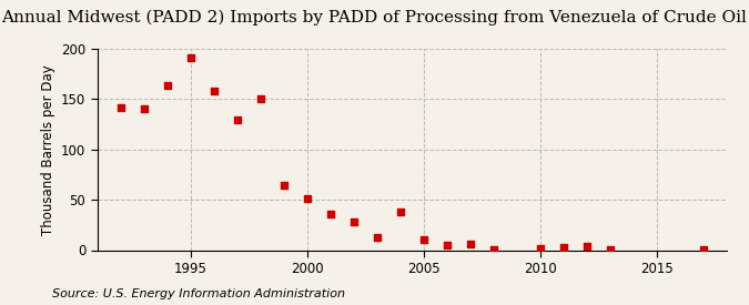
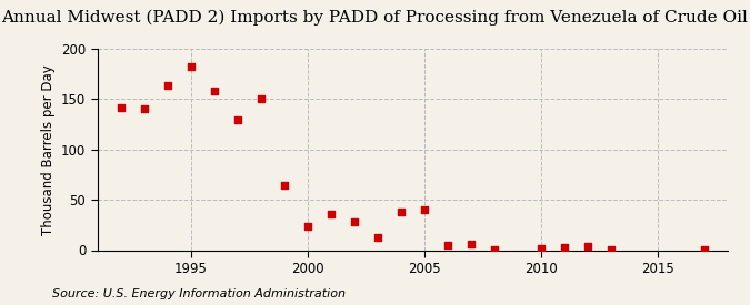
1995: 191 -> 182
2000: 51 -> 24
2005: 10 -> 40
